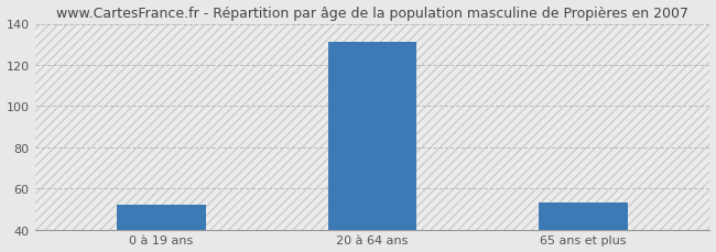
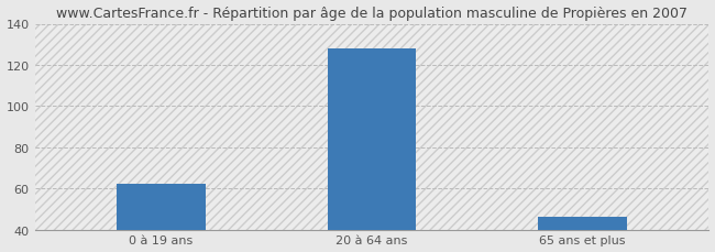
0 à 19 ans: 52 -> 62
20 à 64 ans: 131 -> 128
65 ans et plus: 53 -> 46
